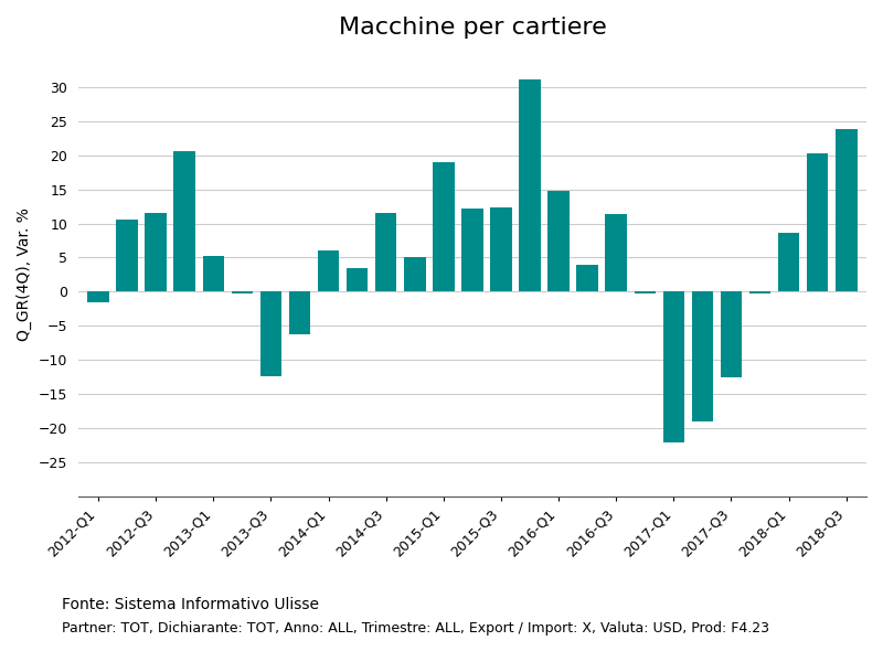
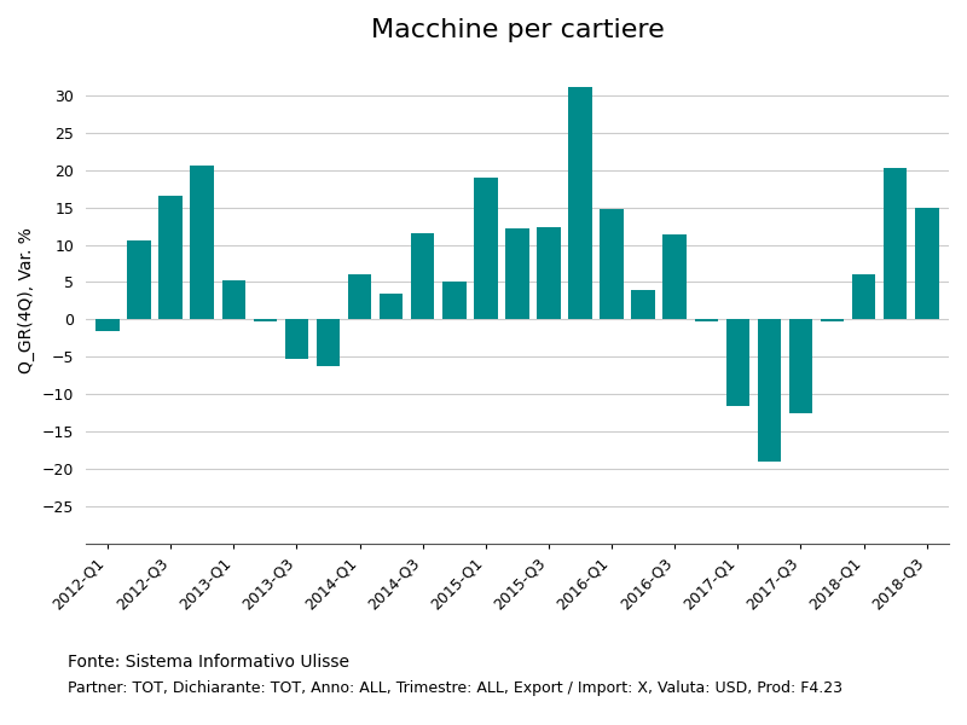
2012-Q3: 11.6 -> 16.5
2013-Q3: -12.4 -> -5.3
2017-Q1: -22.0 -> -11.5
2018-Q1: 8.6 -> 6.0
2018-Q3: 23.8 -> 15.0
